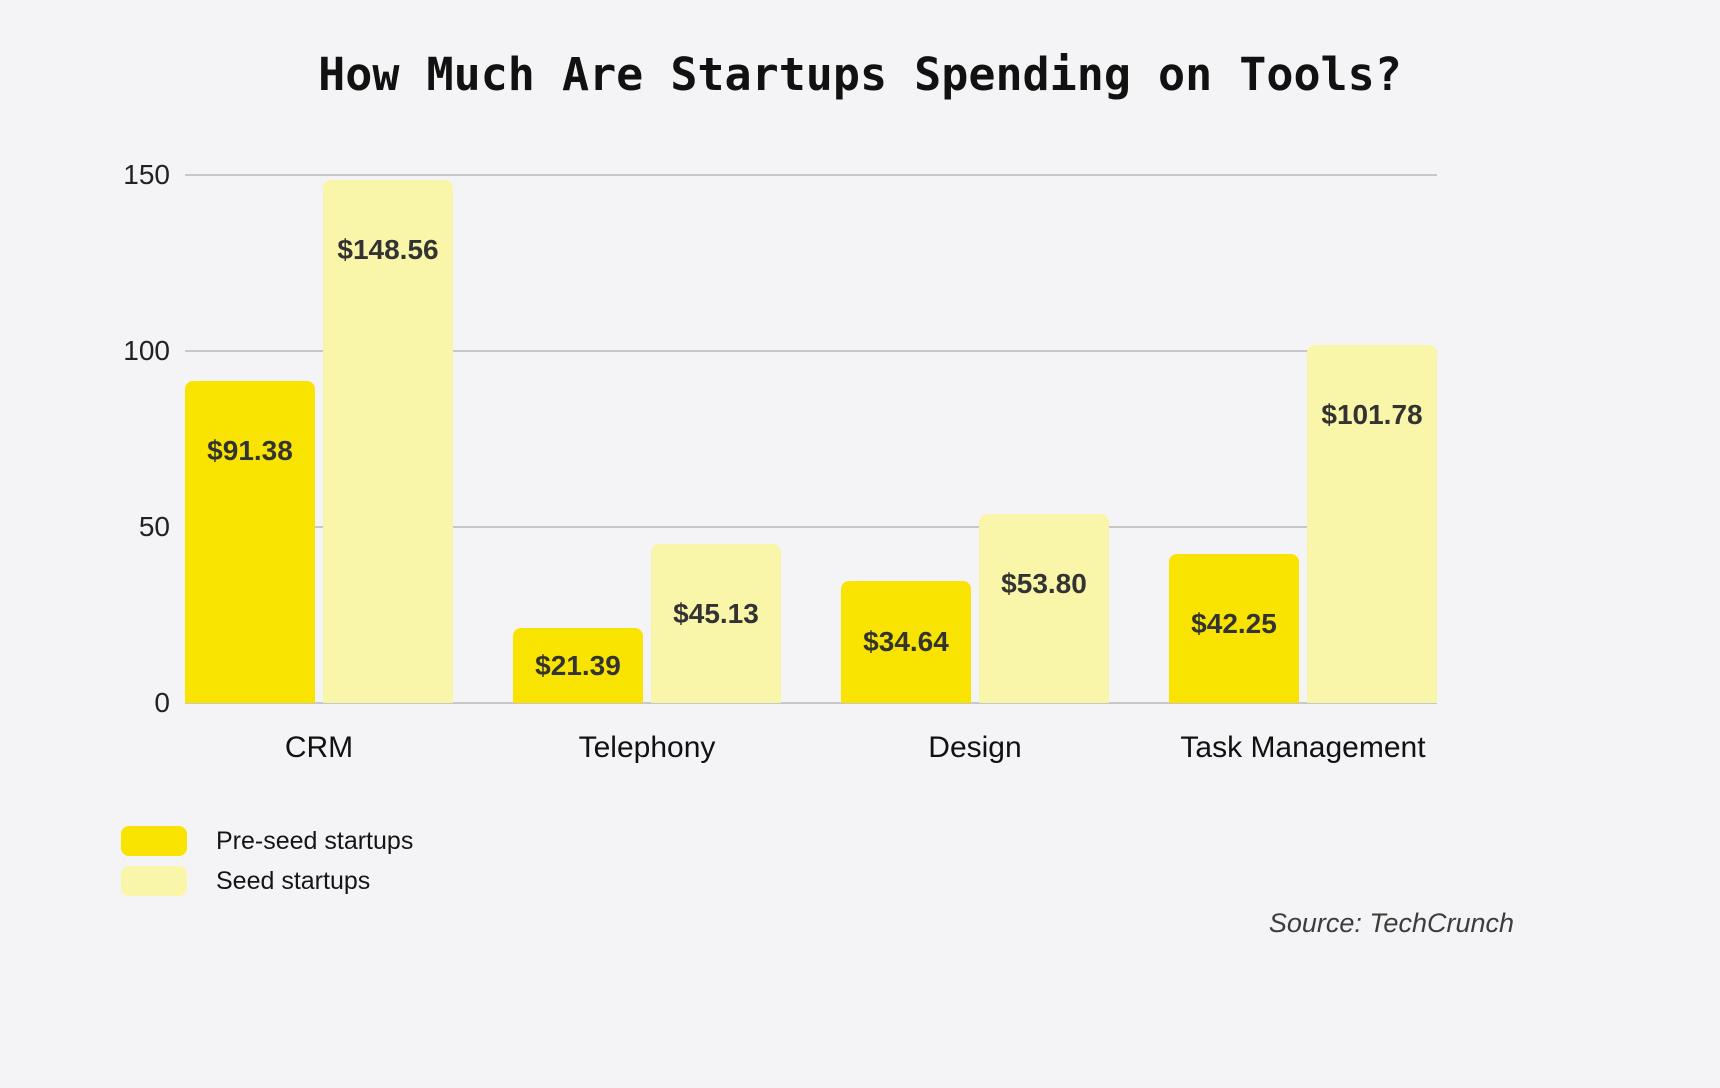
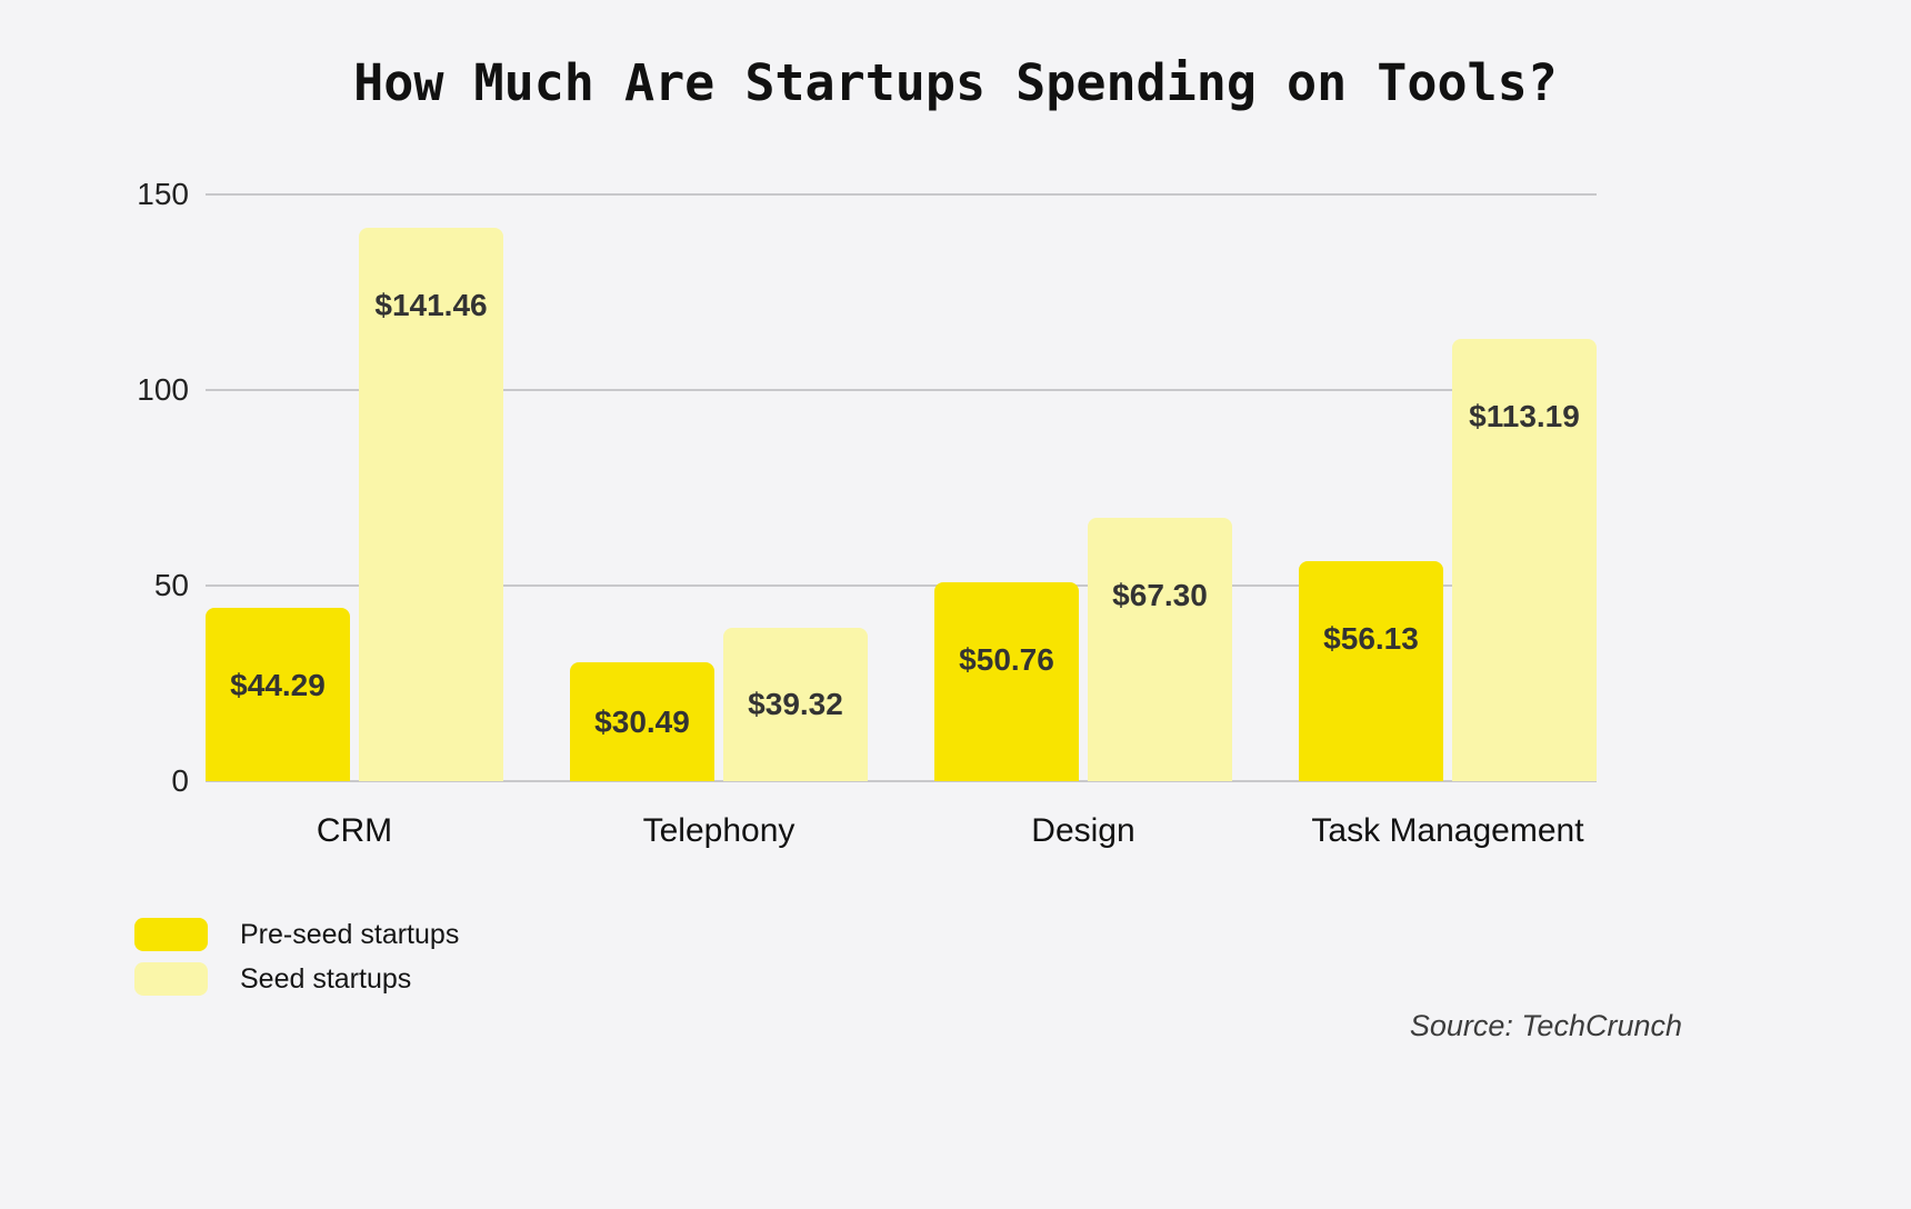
Pre-seed startups/CRM: $91.38 -> $44.29
Seed startups/CRM: $148.56 -> $141.46
Pre-seed startups/Telephony: $21.39 -> $30.49
Seed startups/Telephony: $45.13 -> $39.32
Pre-seed startups/Design: $34.64 -> $50.76
Seed startups/Design: $53.80 -> $67.30
Pre-seed startups/Task Management: $42.25 -> $56.13
Seed startups/Task Management: $101.78 -> $113.19
